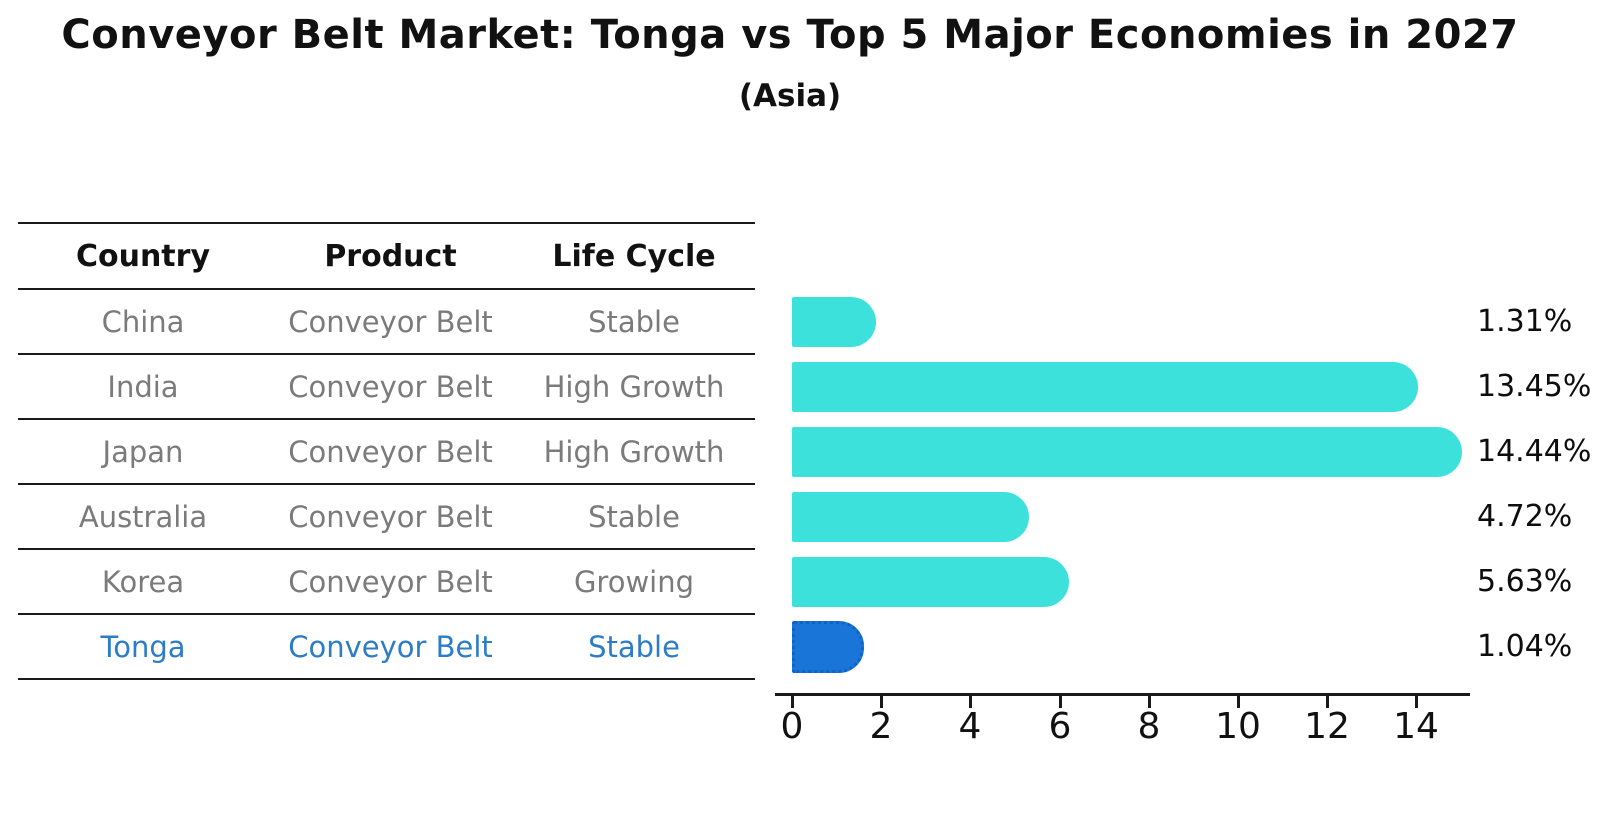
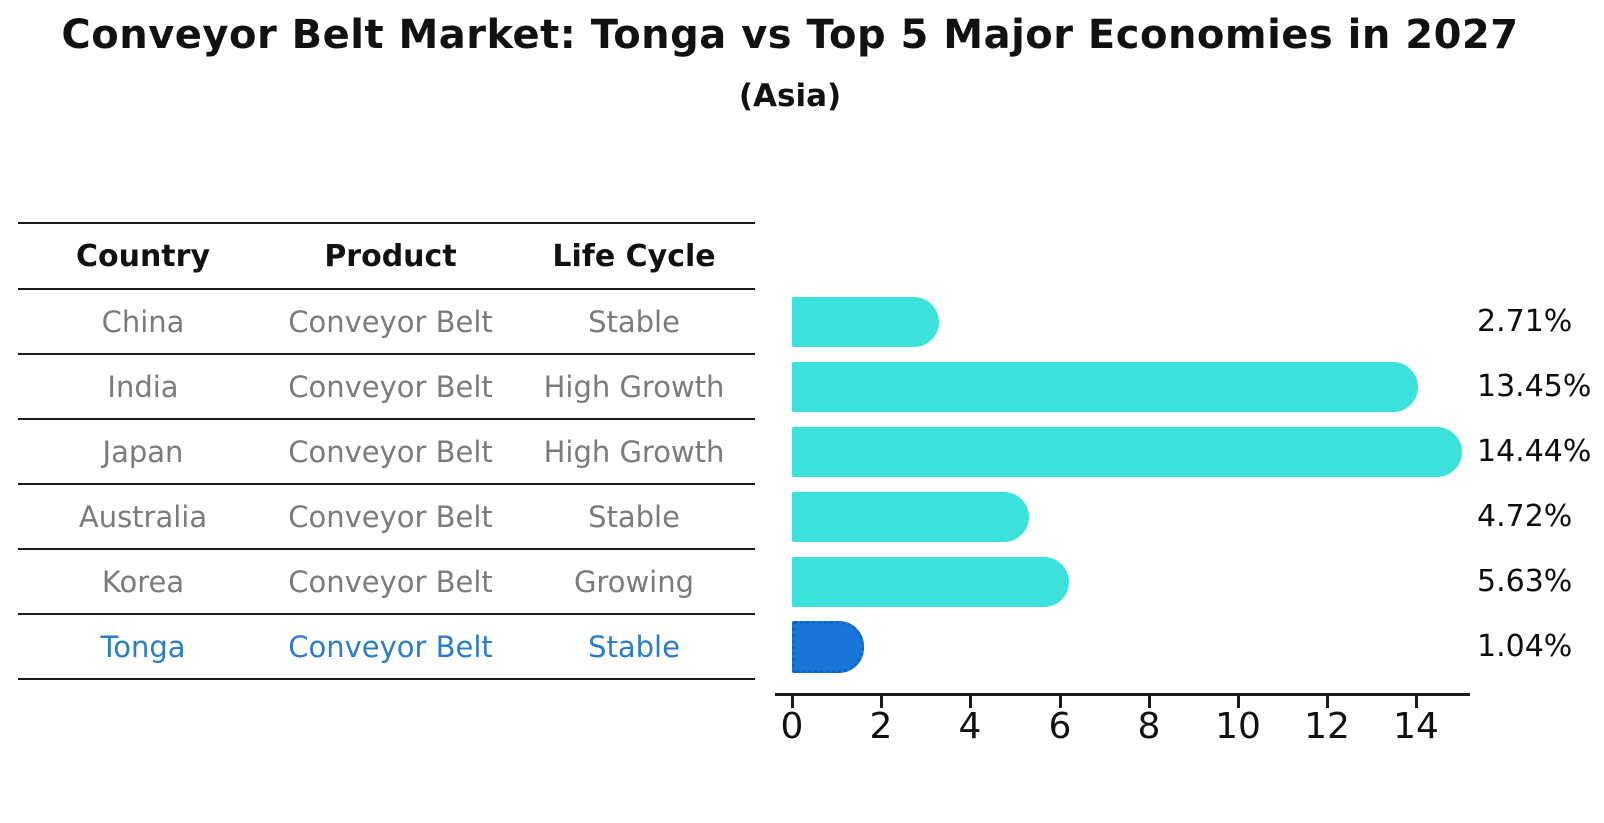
China: 1.31% -> 2.71%
